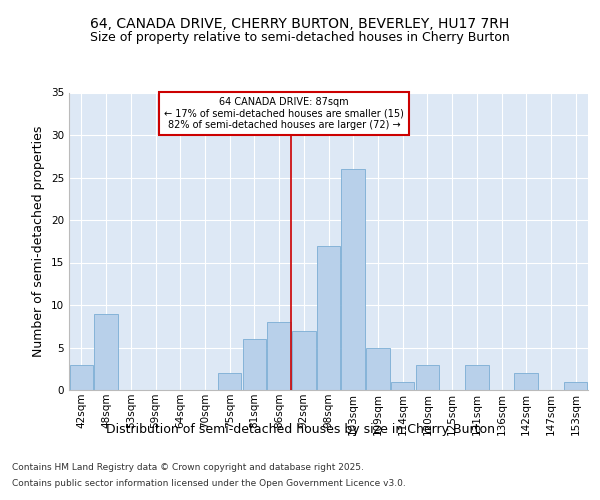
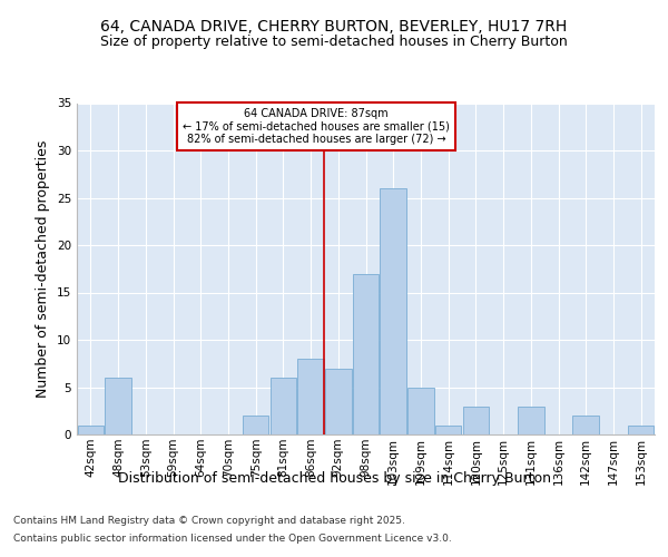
42sqm: 3 -> 1
48sqm: 9 -> 6
